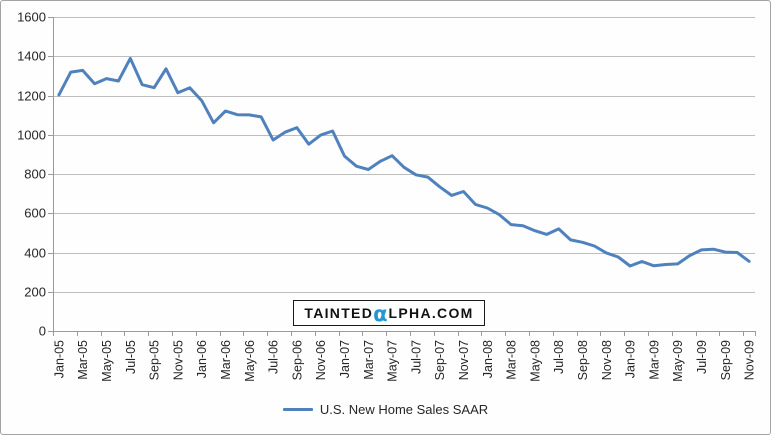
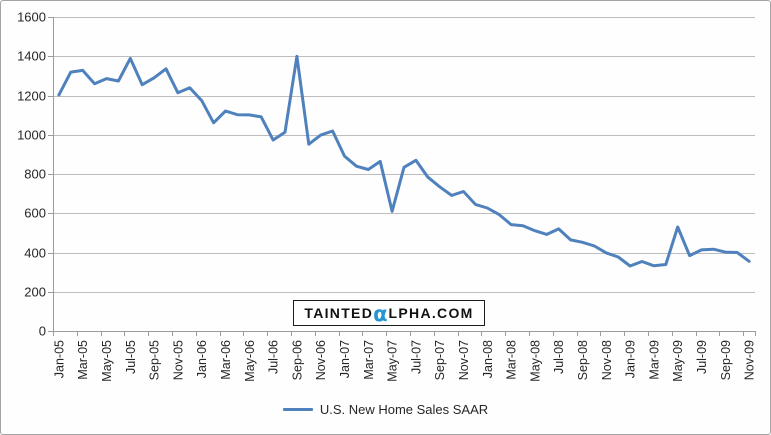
Sep-05: 1240 -> 1290
Sep-06: 1040 -> 1400
May-07: 890 -> 610
Jul-07: 800 -> 870
May-09: 340 -> 530
